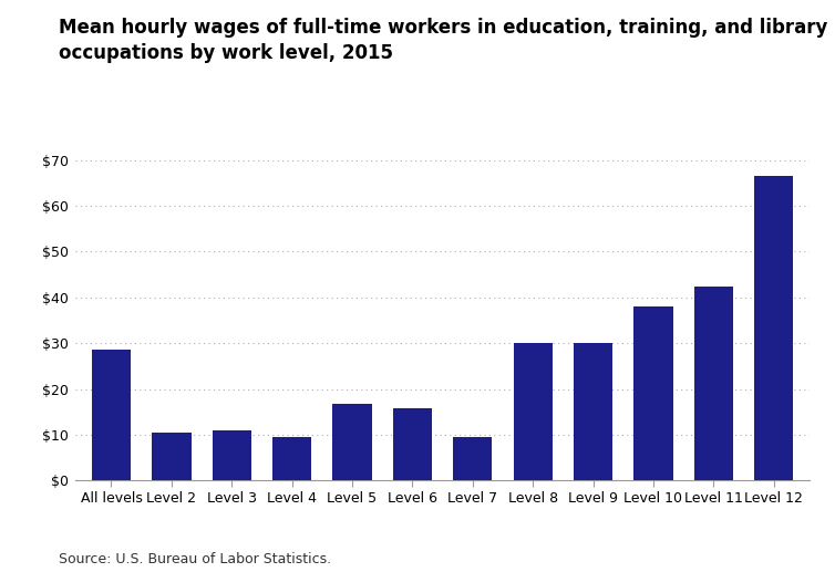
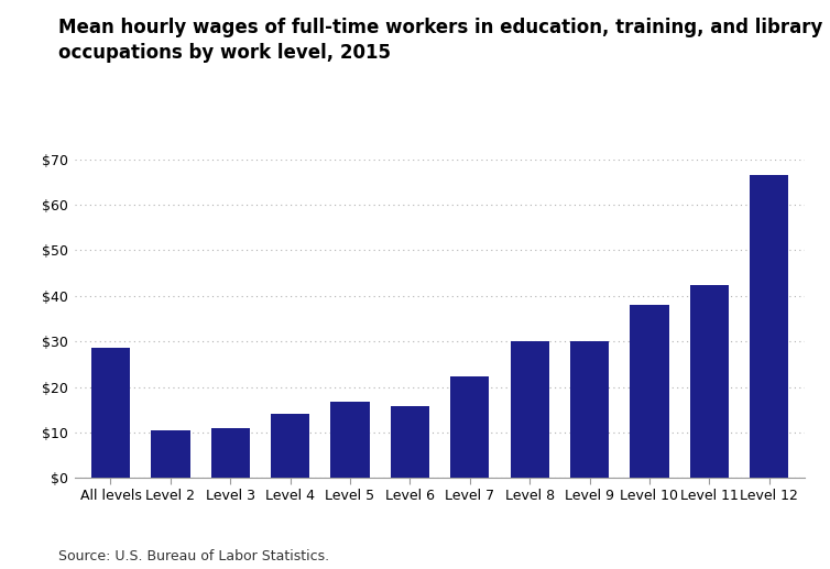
Level 4: $9.5 -> $14.0
Level 7: $9.5 -> $22.3
